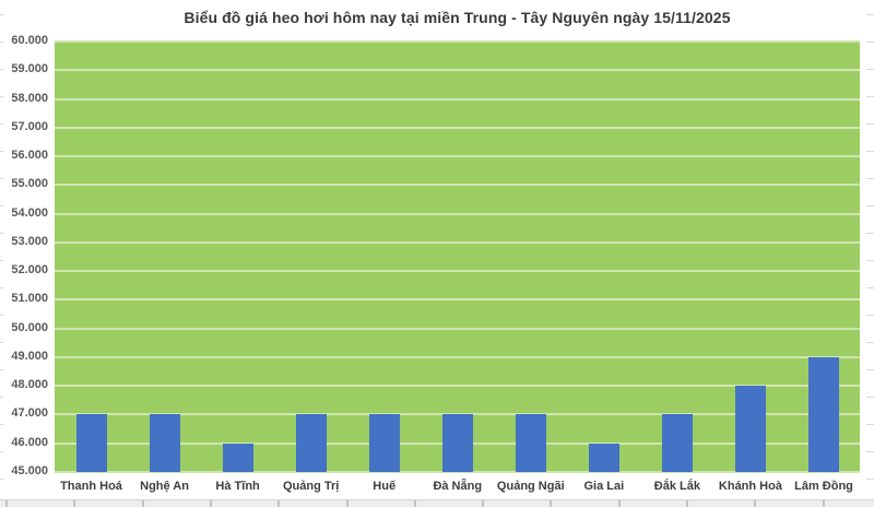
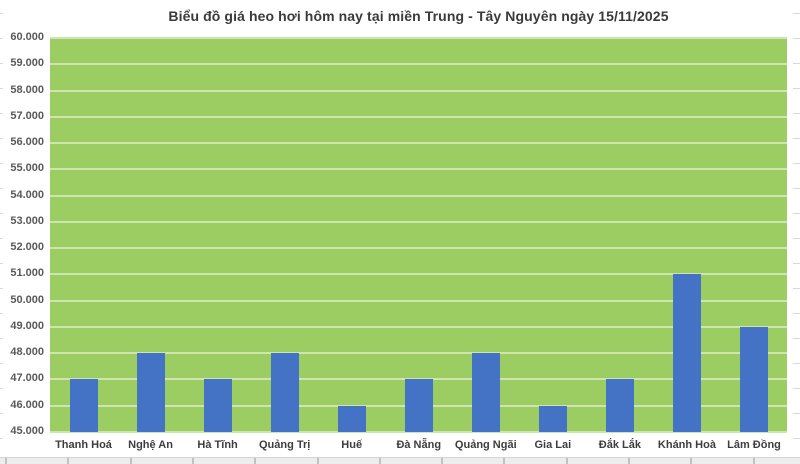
Nghệ An: 47000 -> 48000
Hà Tĩnh: 46000 -> 47000
Quảng Trị: 47000 -> 48000
Huế: 47000 -> 46000
Quảng Ngãi: 47000 -> 48000
Khánh Hoà: 48000 -> 51000
